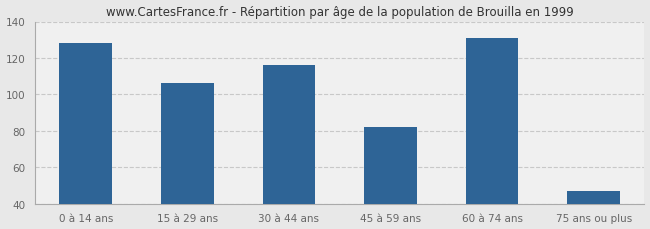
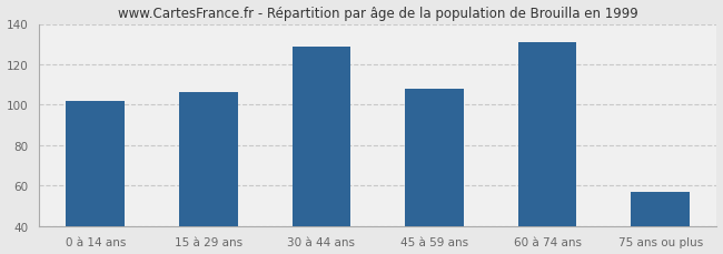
0 à 14 ans: 128 -> 102
30 à 44 ans: 116 -> 129
45 à 59 ans: 82 -> 108
75 ans ou plus: 47 -> 57
